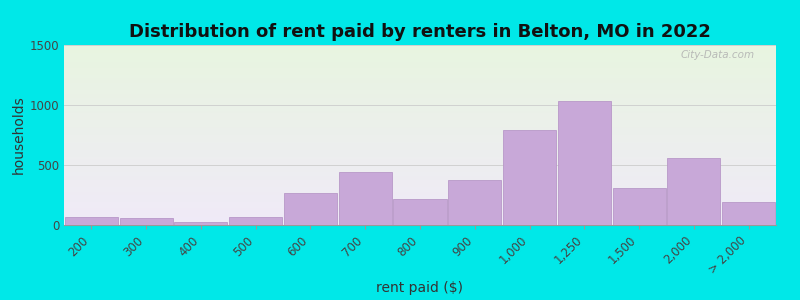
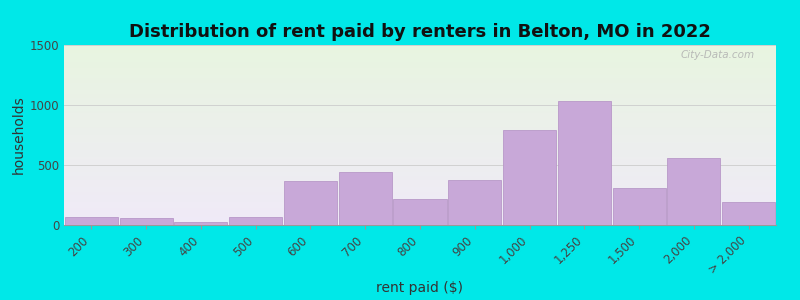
600: 270 -> 370
